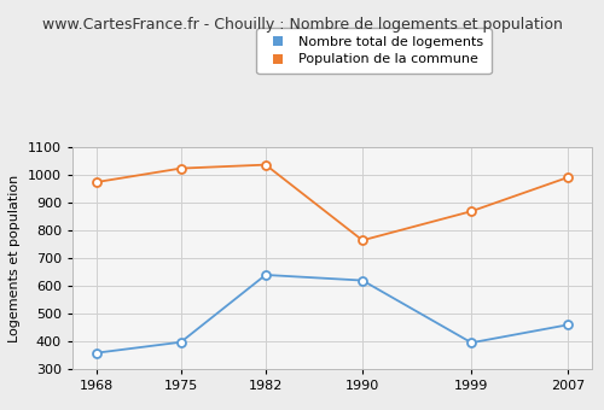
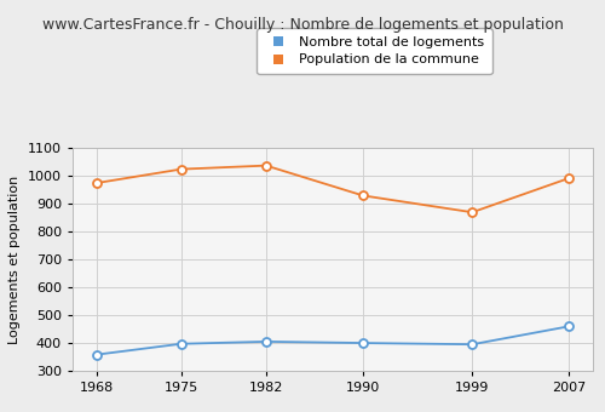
Nombre total de logements/1982: 640 -> 405
Nombre total de logements/1990: 620 -> 400
Population de la commune/1990: 765 -> 930
